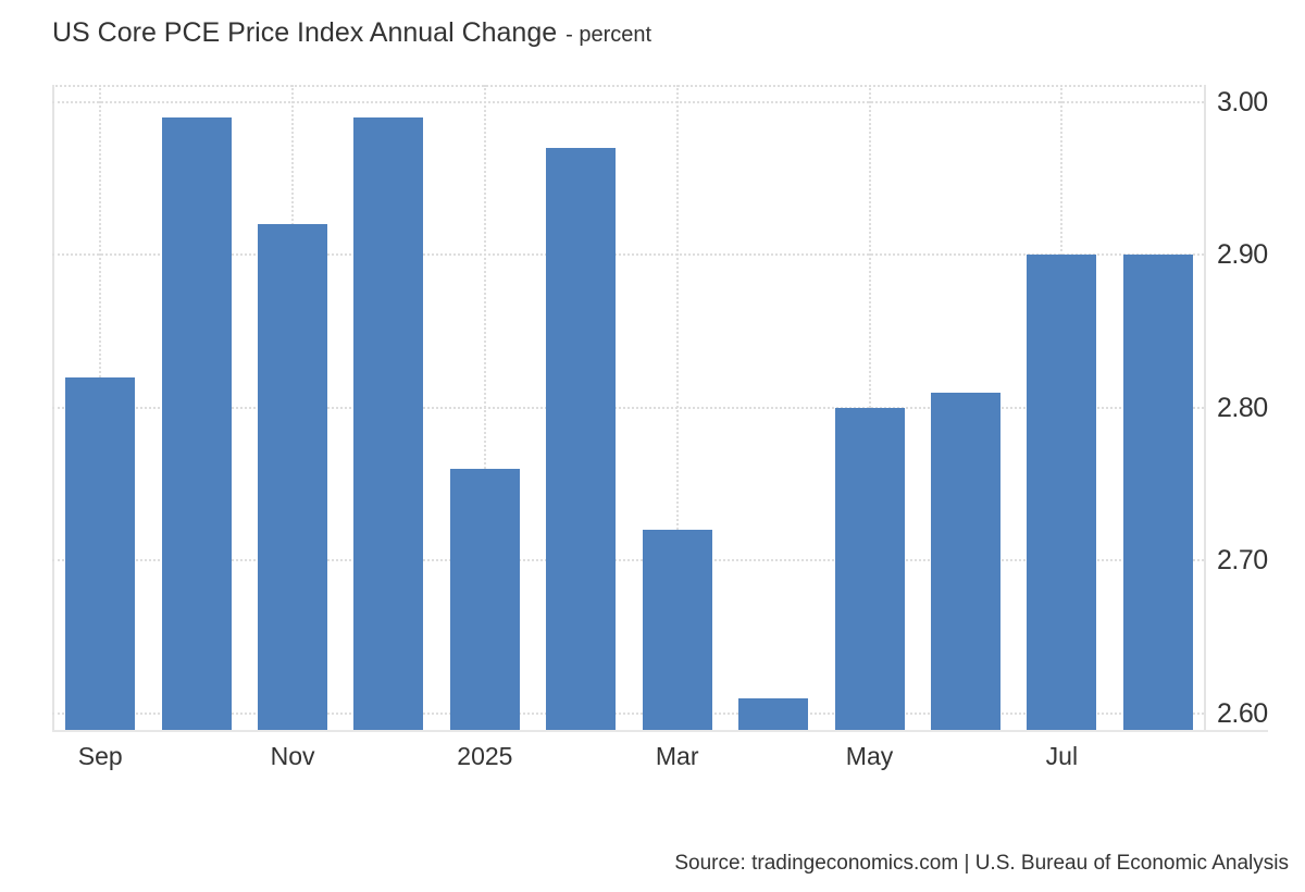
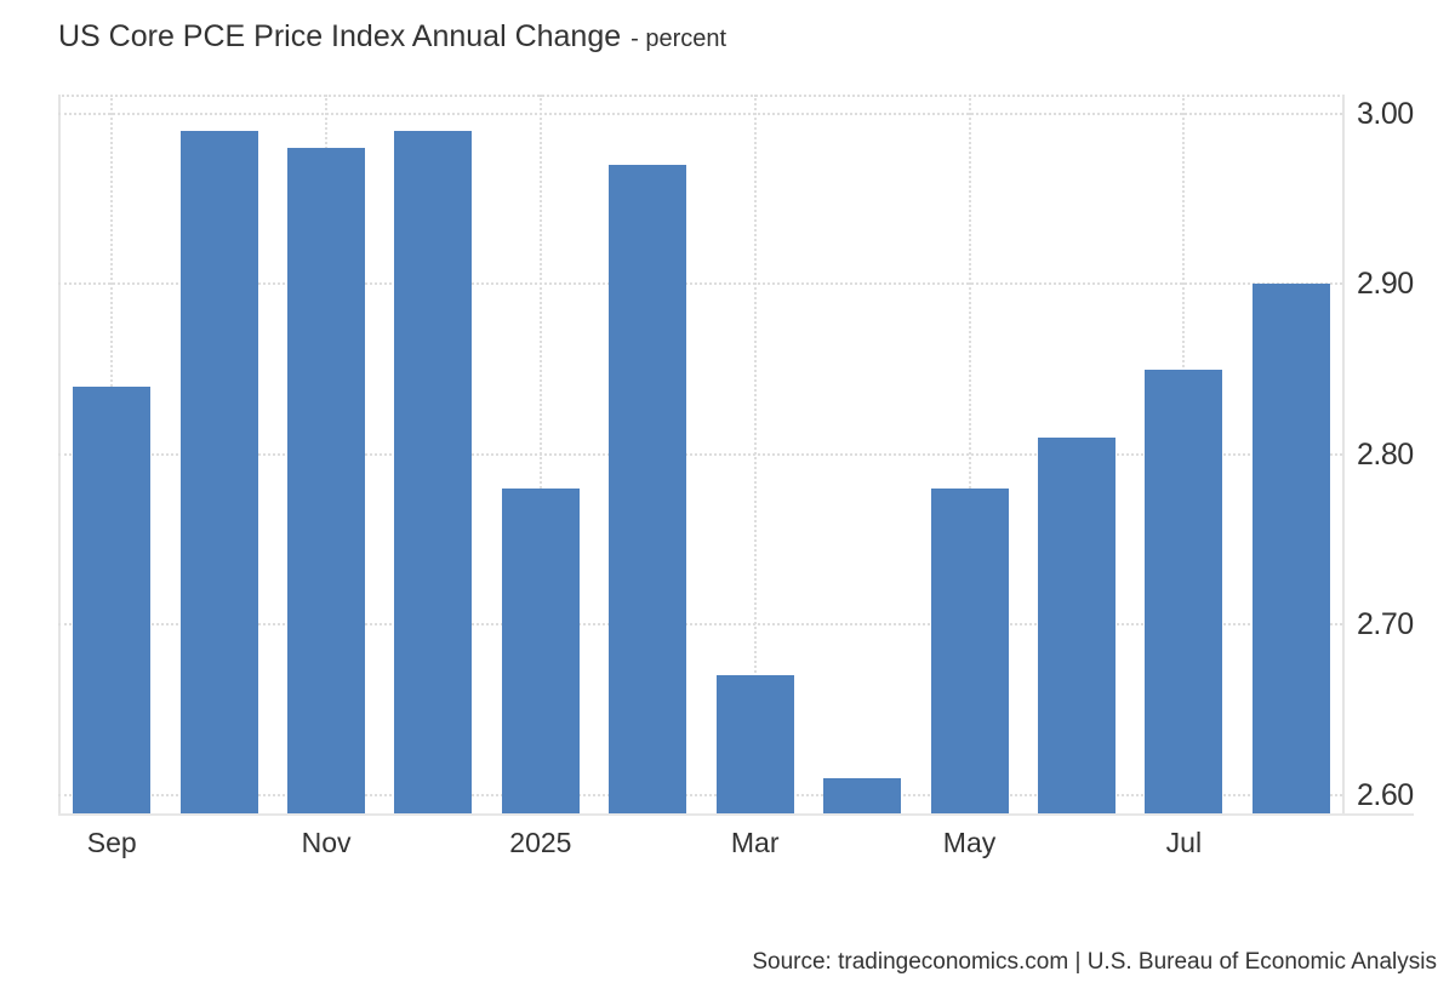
Sep: 2.82 -> 2.84
Nov: 2.92 -> 2.98
2025: 2.76 -> 2.78
Mar: 2.72 -> 2.67
May: 2.80 -> 2.78
Jul: 2.90 -> 2.85
